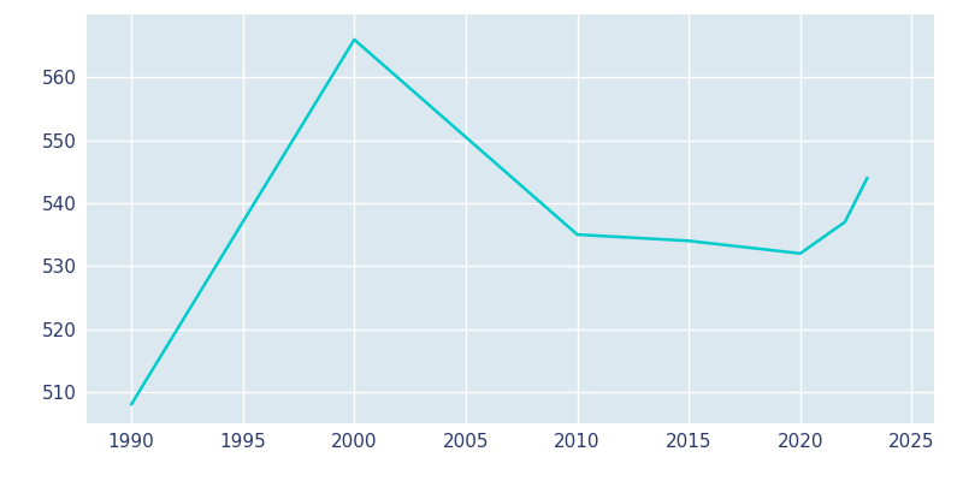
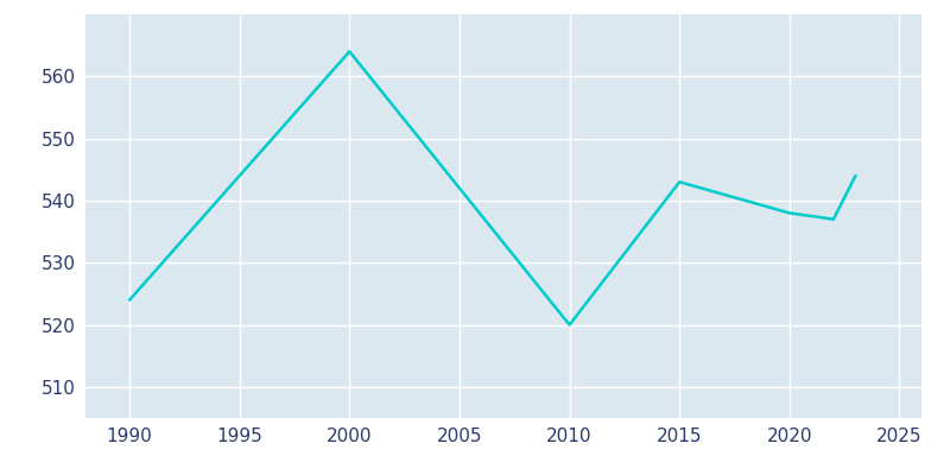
1990: 508 -> 524
2000: 566 -> 564
2010: 535 -> 520
2015: 534 -> 543
2020: 532 -> 538
